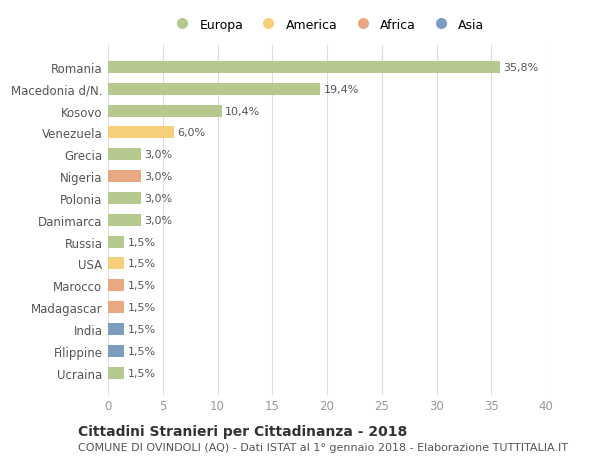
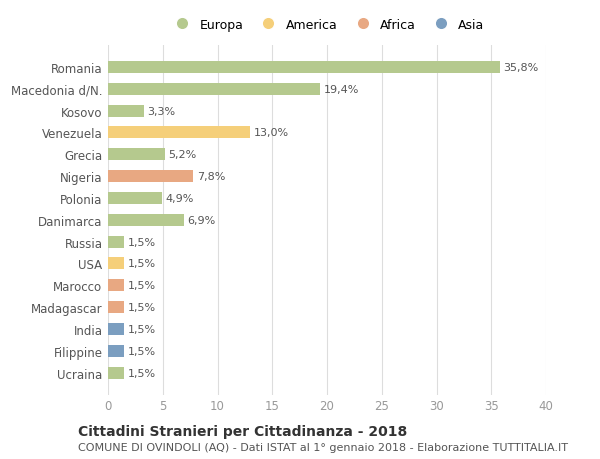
Kosovo: 10,4% -> 3,3%
Venezuela: 6,0% -> 13,0%
Grecia: 3,0% -> 5,2%
Nigeria: 3,0% -> 7,8%
Polonia: 3,0% -> 4,9%
Danimarca: 3,0% -> 6,9%
